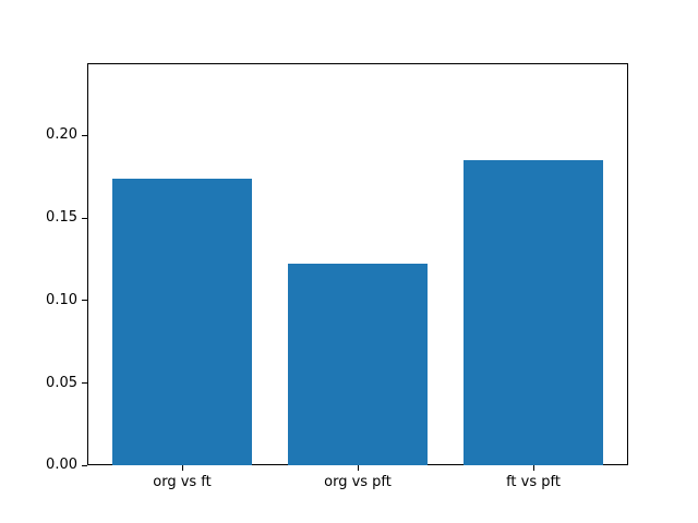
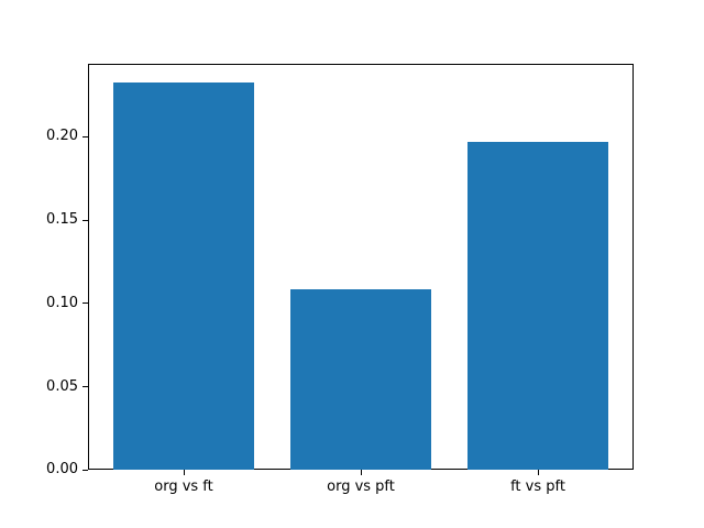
org vs ft: 0.174 -> 0.233
org vs pft: 0.122 -> 0.108
ft vs pft: 0.185 -> 0.197
